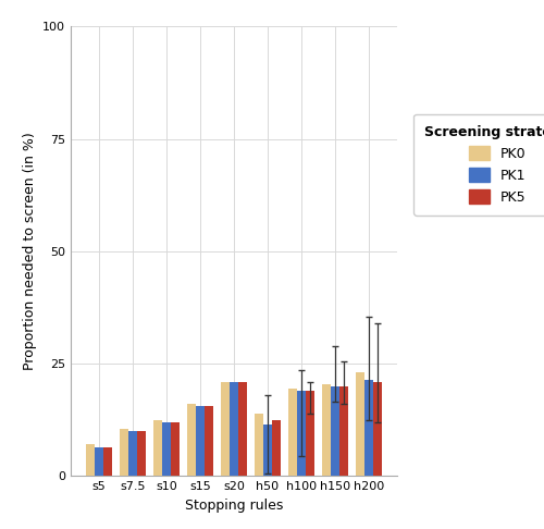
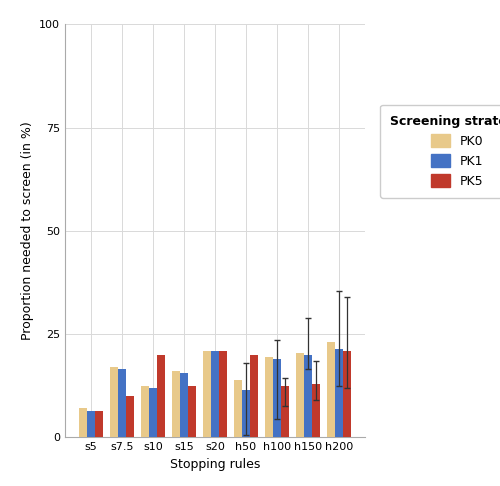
PK0/s7.5: 10.5 -> 17.0
PK1/s7.5: 10.0 -> 16.5
PK5/s10: 12.0 -> 20.0
PK5/s15: 15.5 -> 12.5
PK5/h50: 12.5 -> 20.0
PK5/h100: 19.0 -> 12.5
PK5/h150: 20.0 -> 13.0
